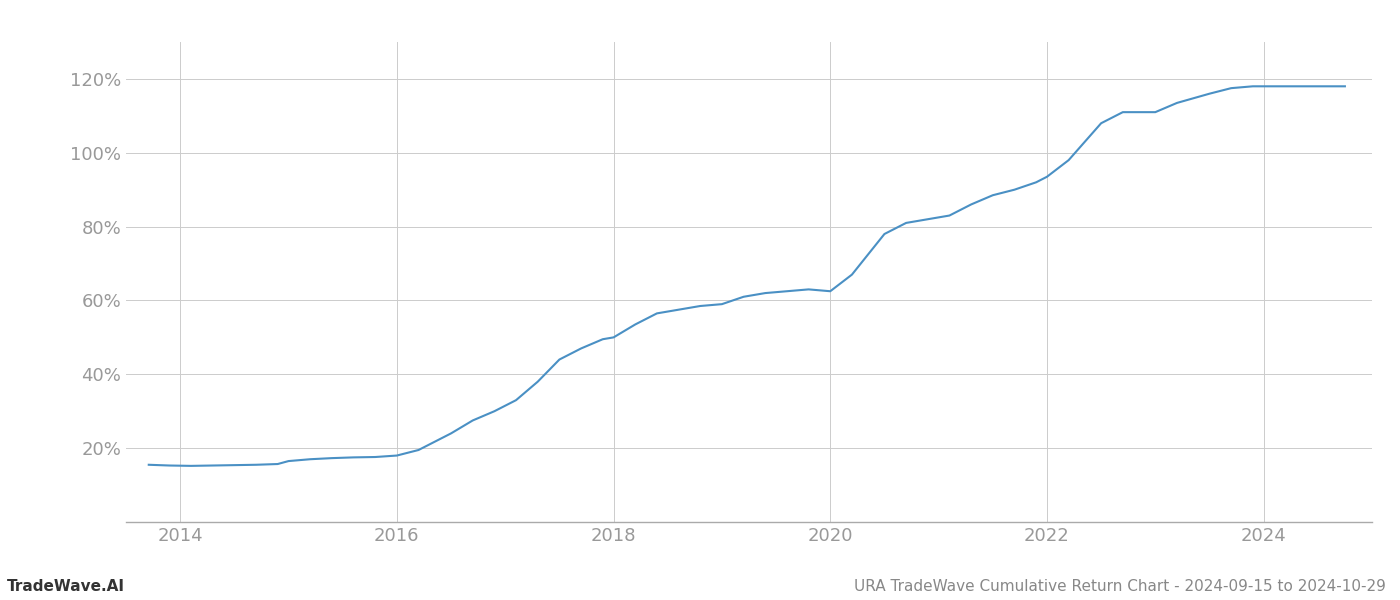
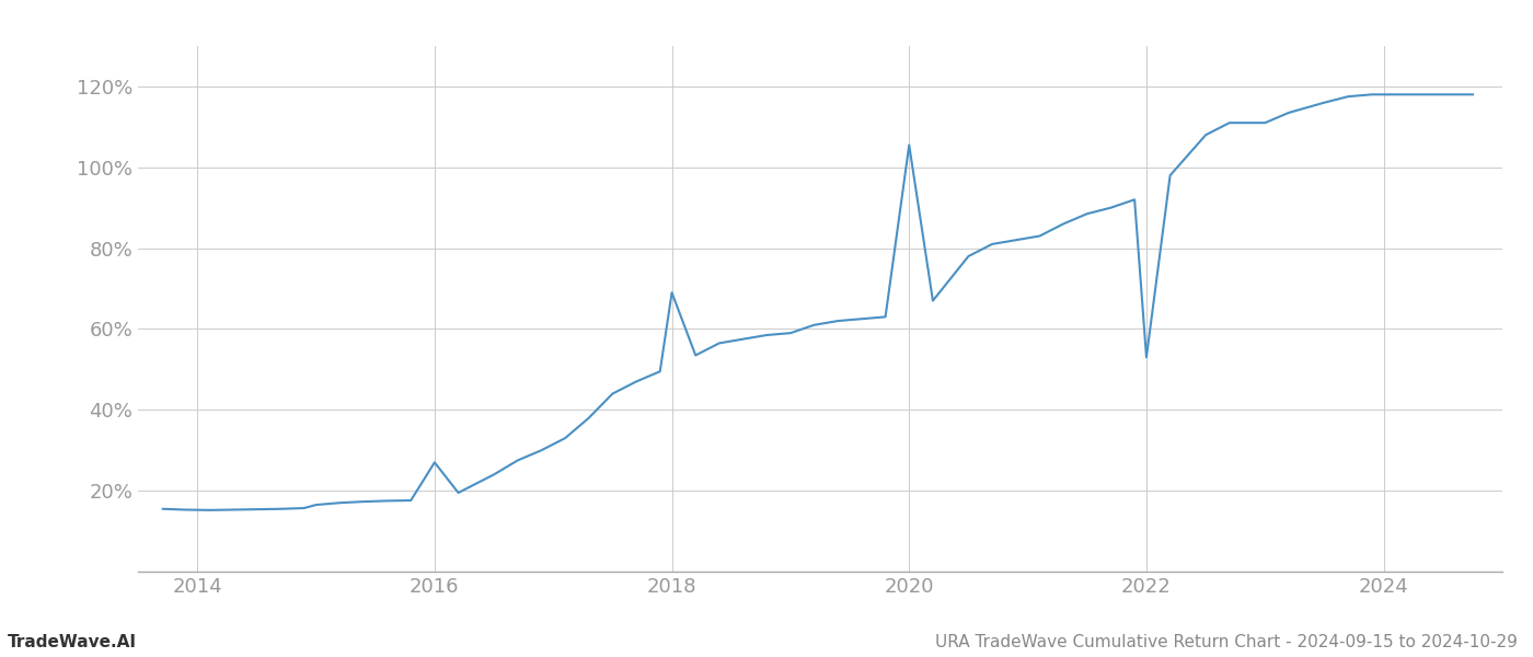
2016: 18.0% -> 27.0%
2018: 50.0% -> 69.0%
2020: 62.5% -> 105.5%
2022: 93.5% -> 53.0%
